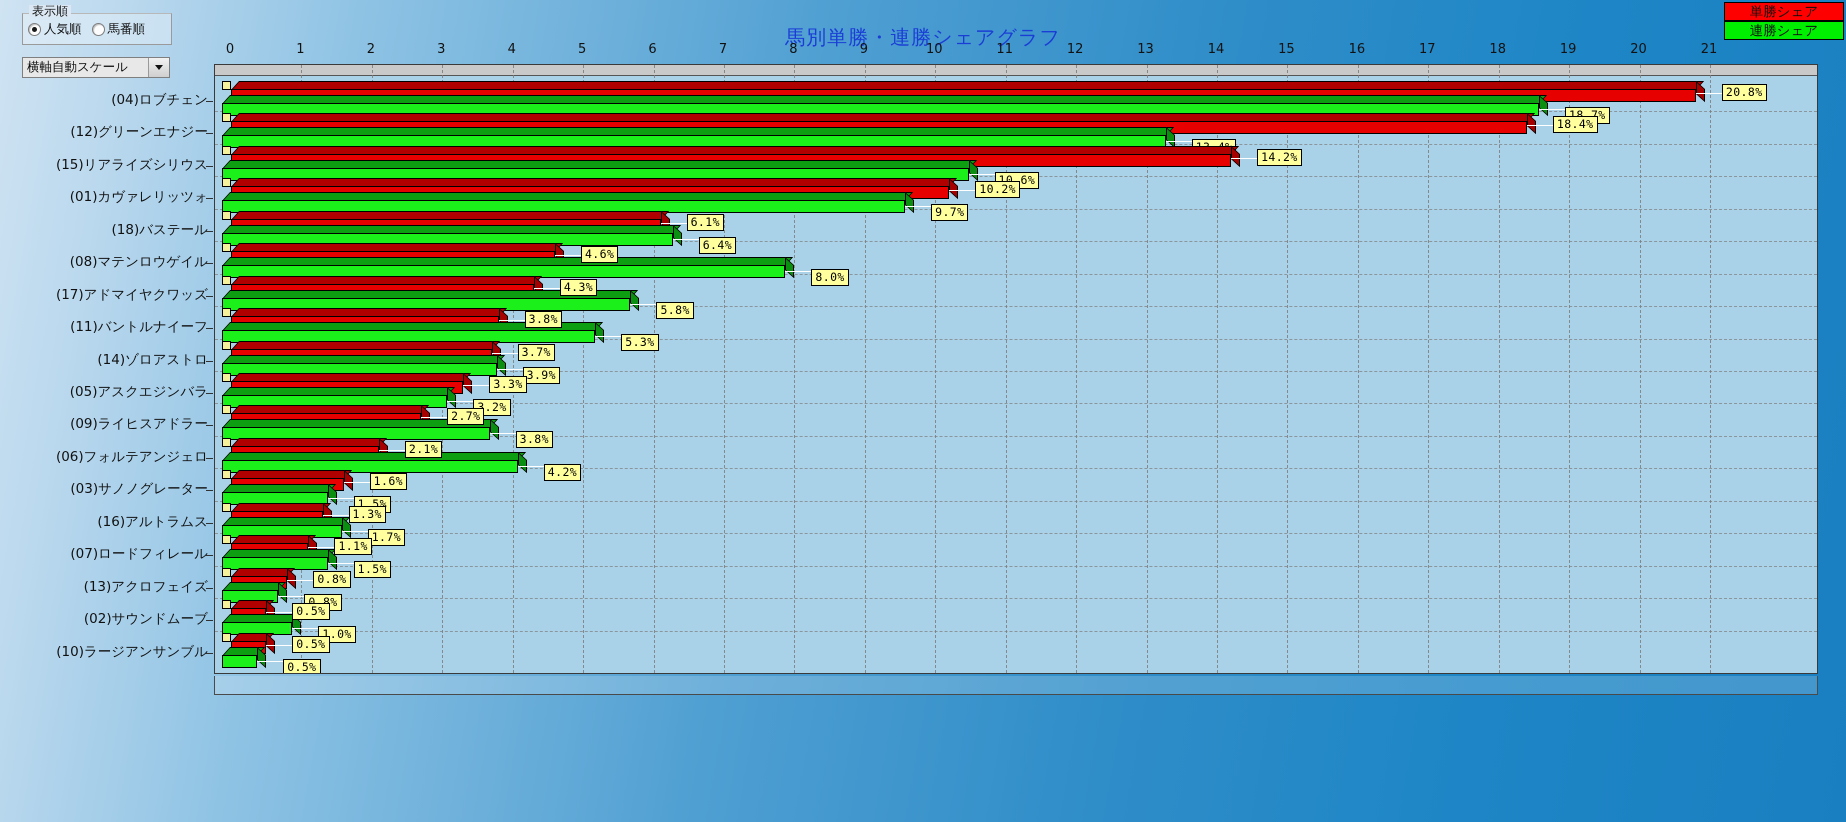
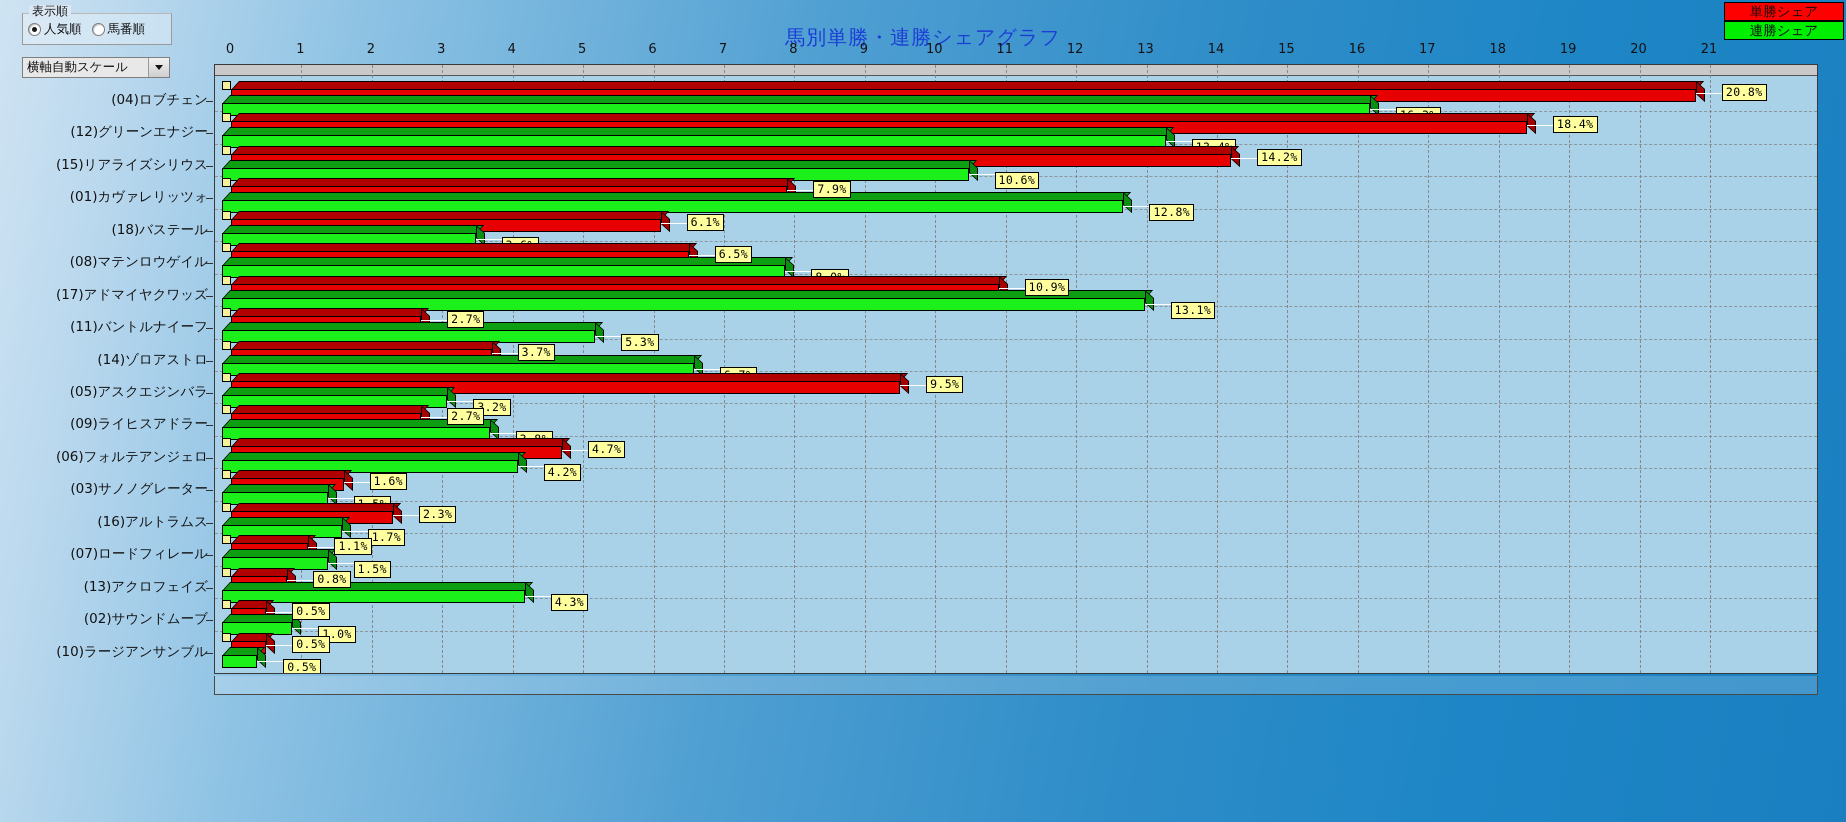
連勝シェア/(04)ロブチェン: 18.7% -> 16.3%
単勝シェア/(01)カヴァレリッツォ: 10.2% -> 7.9%
連勝シェア/(01)カヴァレリッツォ: 9.7% -> 12.8%
連勝シェア/(18)バステール: 6.4% -> 3.6%
単勝シェア/(08)マテンロウゲイル: 4.6% -> 6.5%
単勝シェア/(17)アドマイヤクワッズ: 4.3% -> 10.9%
連勝シェア/(17)アドマイヤクワッズ: 5.8% -> 13.1%
単勝シェア/(11)バントルナイーフ: 3.8% -> 2.7%
連勝シェア/(14)ゾロアストロ: 3.9% -> 6.7%
単勝シェア/(05)アスクエジンバラ: 3.3% -> 9.5%
単勝シェア/(06)フォルテアンジェロ: 2.1% -> 4.7%
単勝シェア/(16)アルトラムス: 1.3% -> 2.3%
連勝シェア/(13)アクロフェイズ: 0.8% -> 4.3%
